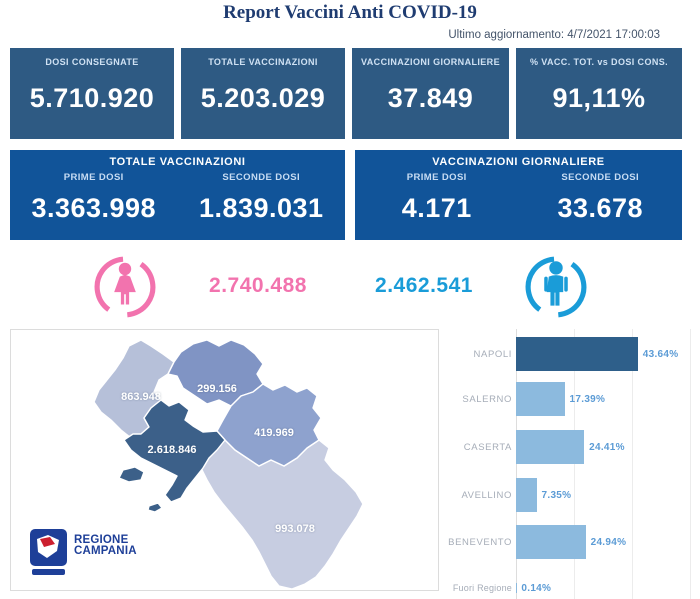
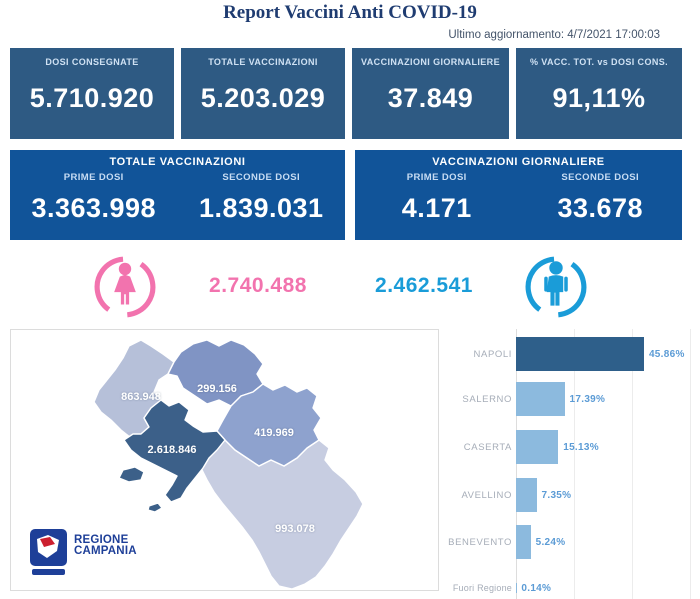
NAPOLI: 43.64% -> 45.86%
CASERTA: 24.41% -> 15.13%
BENEVENTO: 24.94% -> 5.24%
